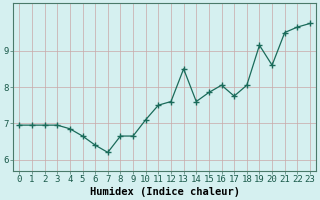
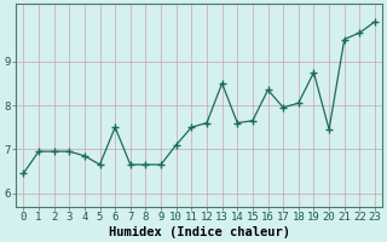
0: 6.95 -> 6.45
6: 6.40 -> 7.50
7: 6.20 -> 6.65
15: 7.85 -> 7.65
16: 8.05 -> 8.35
17: 7.75 -> 7.95
19: 9.15 -> 8.75
20: 8.60 -> 7.45
23: 9.75 -> 9.90
